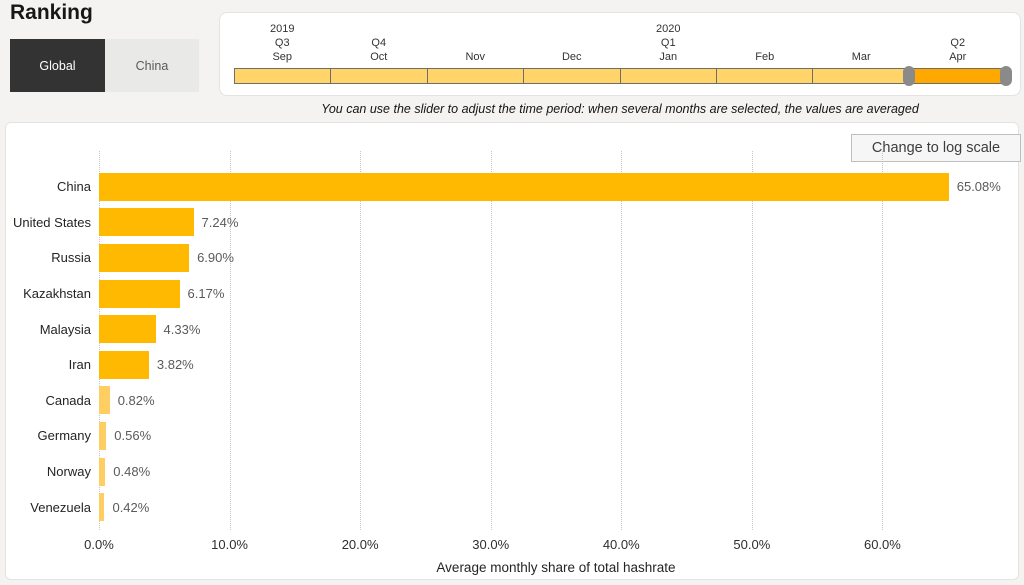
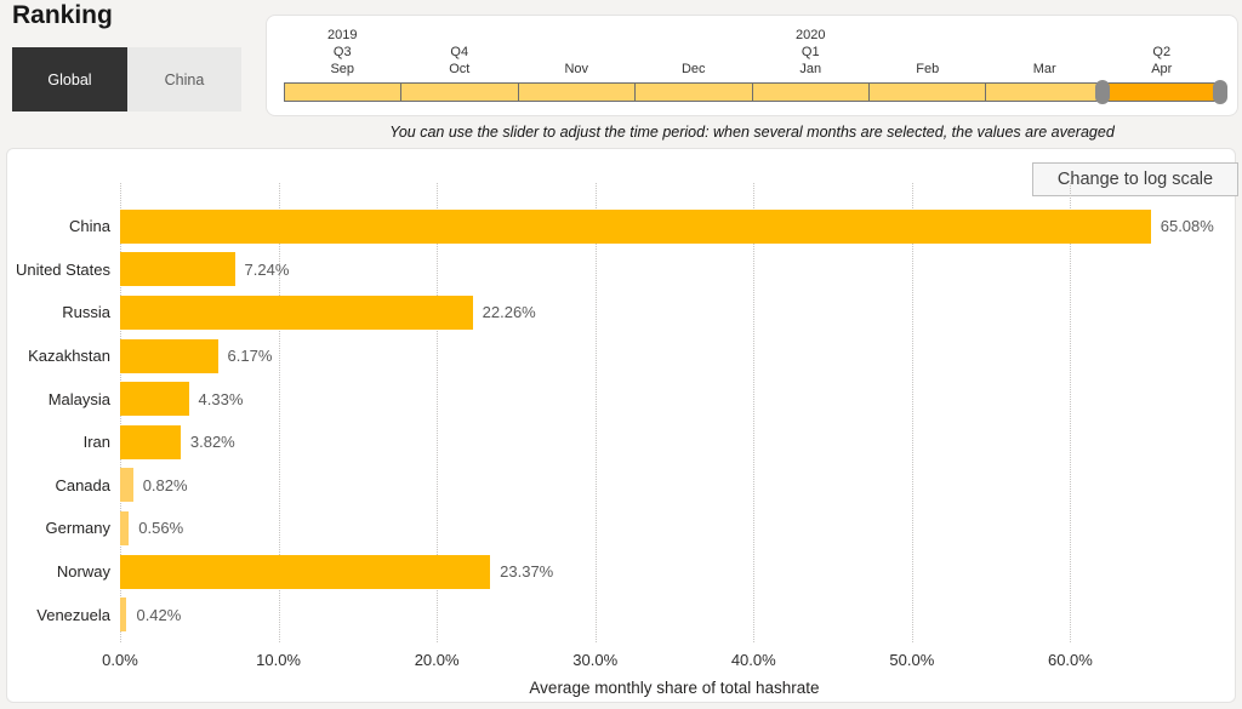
Russia: 6.90% -> 22.26%
Norway: 0.48% -> 23.37%
